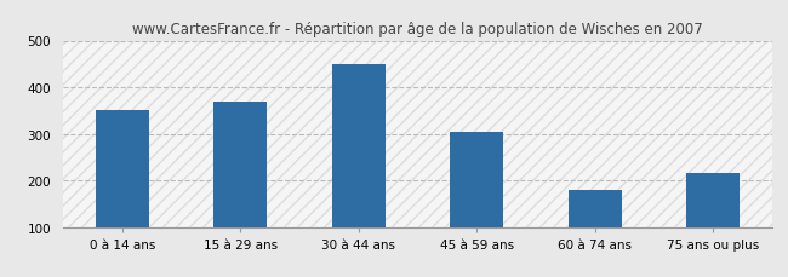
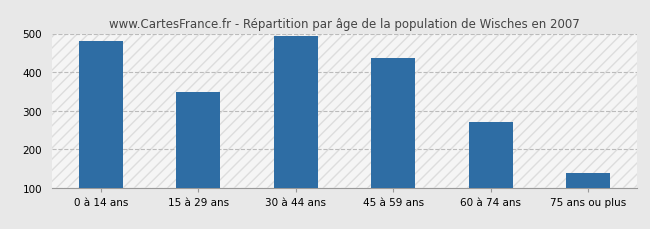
0 à 14 ans: 350 -> 480
15 à 29 ans: 370 -> 347
30 à 44 ans: 450 -> 493
45 à 59 ans: 305 -> 437
60 à 74 ans: 180 -> 271
75 ans ou plus: 215 -> 138
